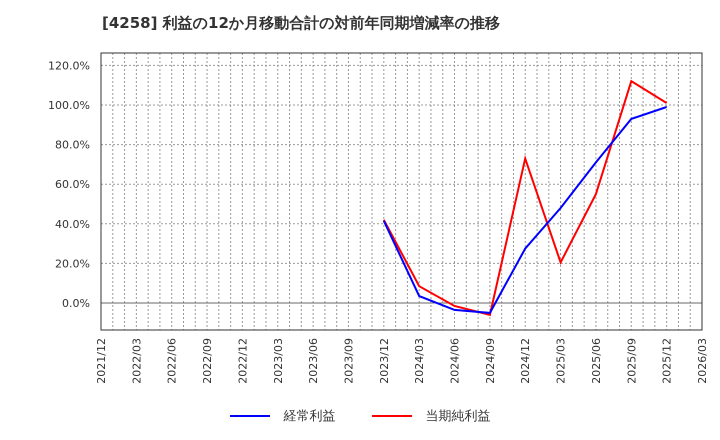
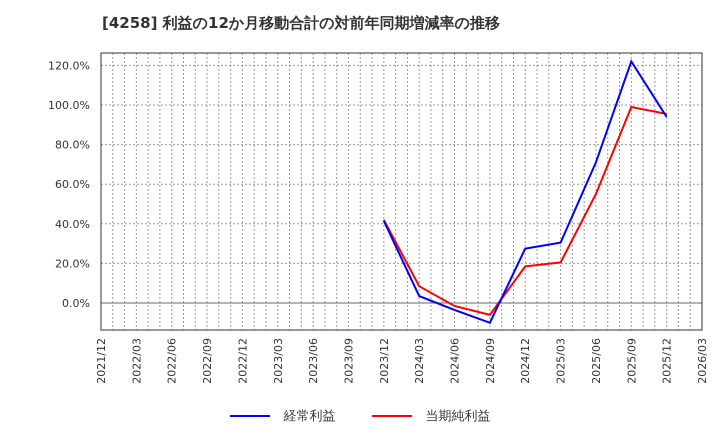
経常利益/2024/09: -5% -> -10%
当期純利益/2024/12: 73% -> 18%
経常利益/2025/03: 48% -> 30%
経常利益/2025/09: 93% -> 122%
当期純利益/2025/09: 112% -> 99%
経常利益/2025/12: 99% -> 94%
当期純利益/2025/12: 101% -> 96%
